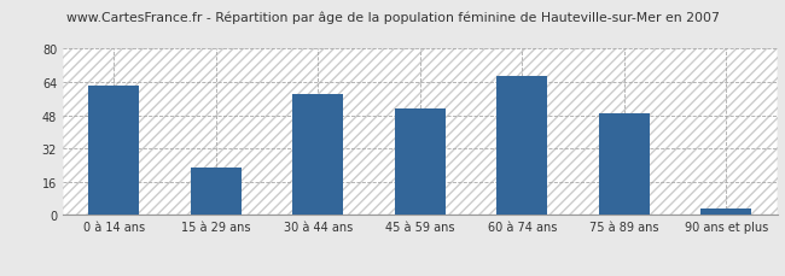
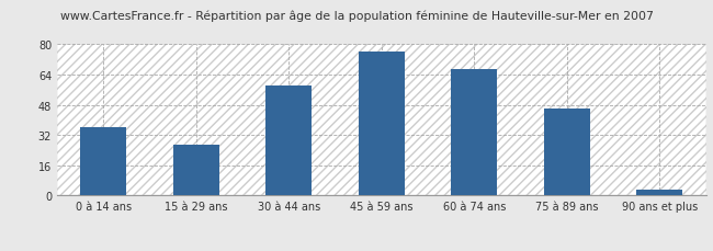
0 à 14 ans: 62 -> 36
15 à 29 ans: 23 -> 27
45 à 59 ans: 51 -> 76
75 à 89 ans: 49 -> 46
